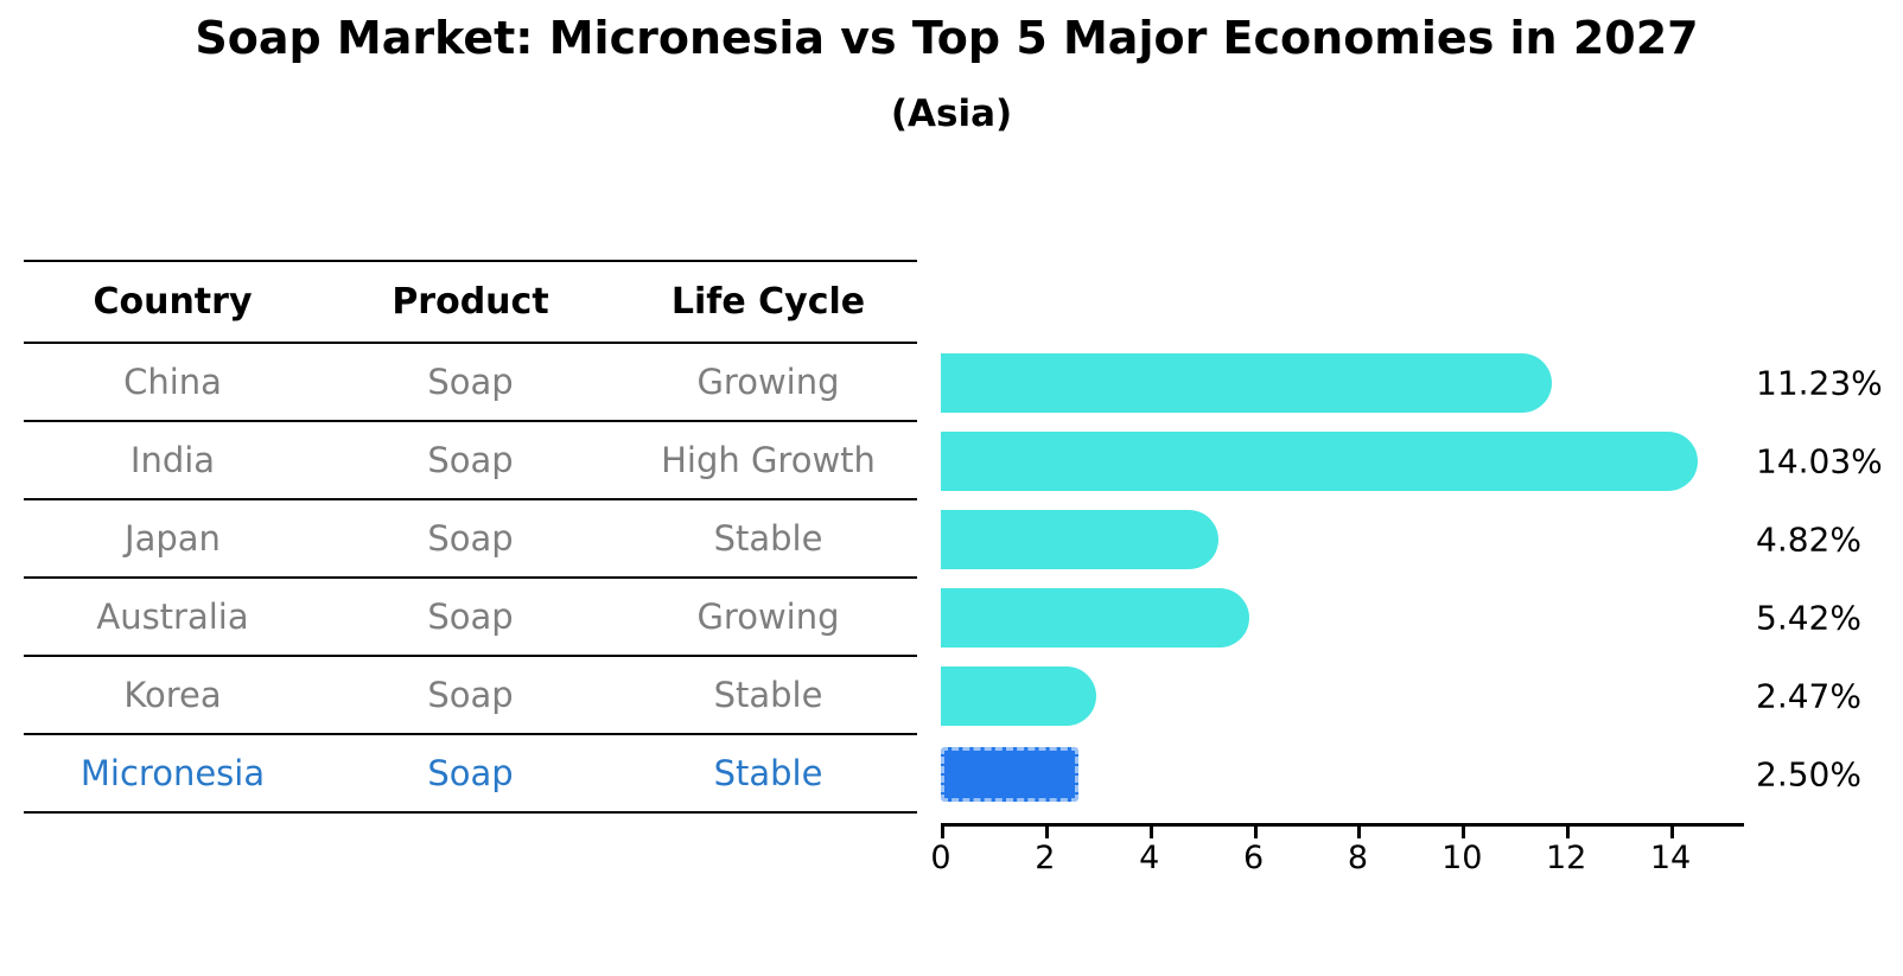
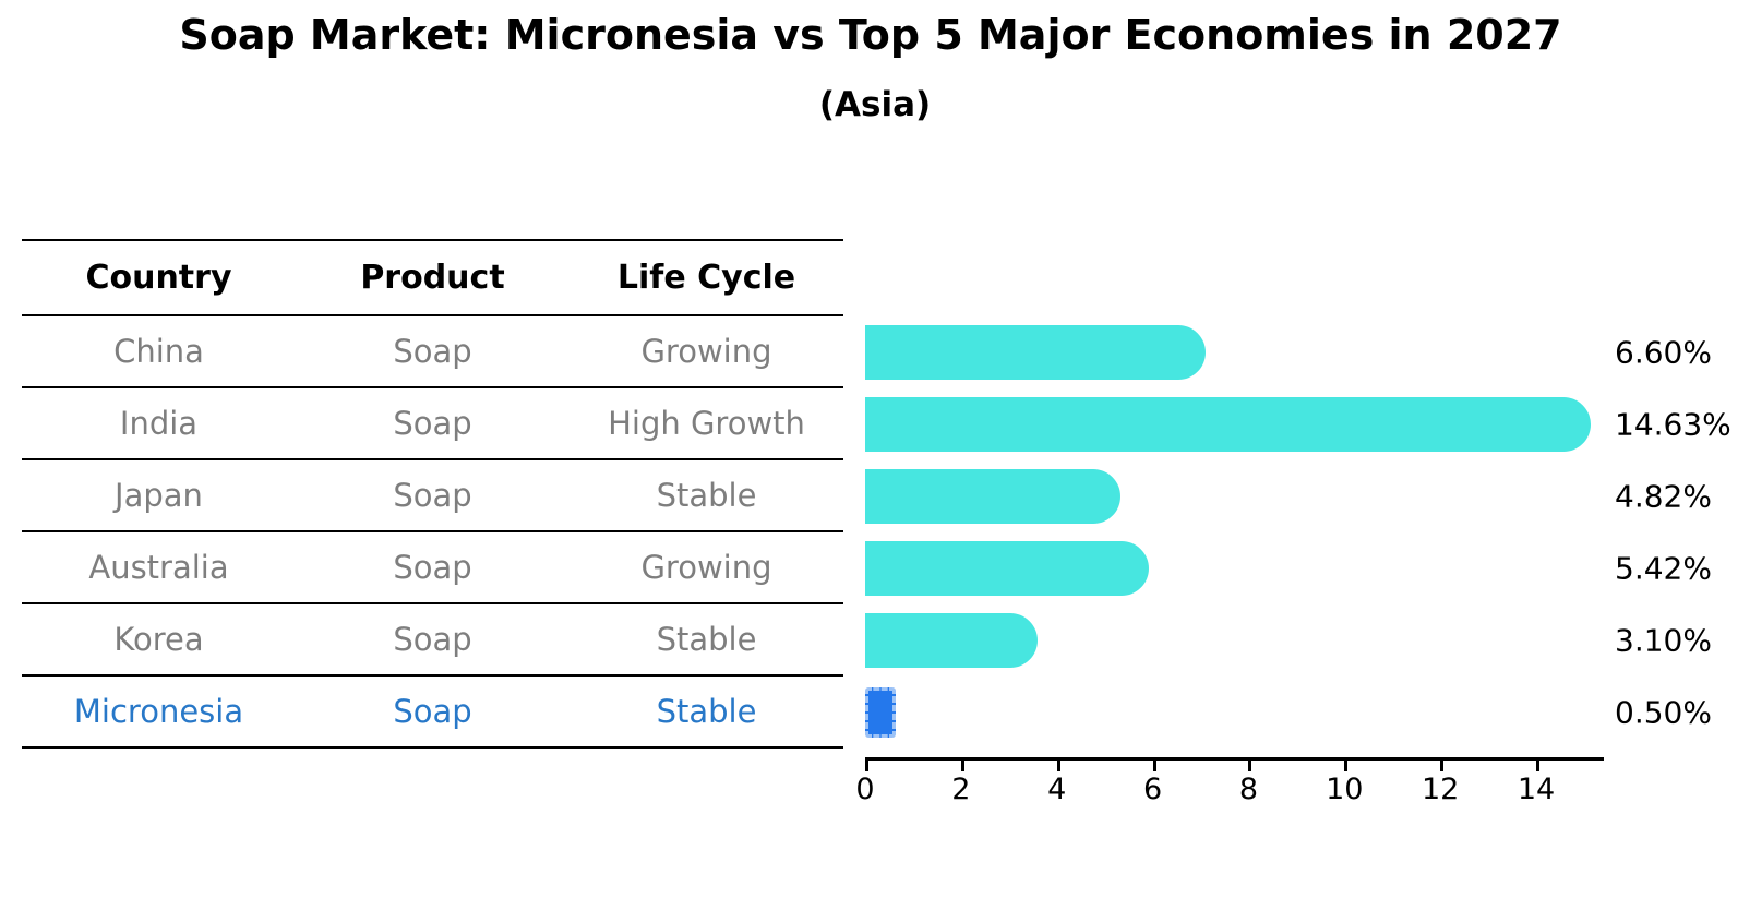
China: 11.23% -> 6.60%
India: 14.03% -> 14.63%
Korea: 2.47% -> 3.10%
Micronesia: 2.50% -> 0.50%
